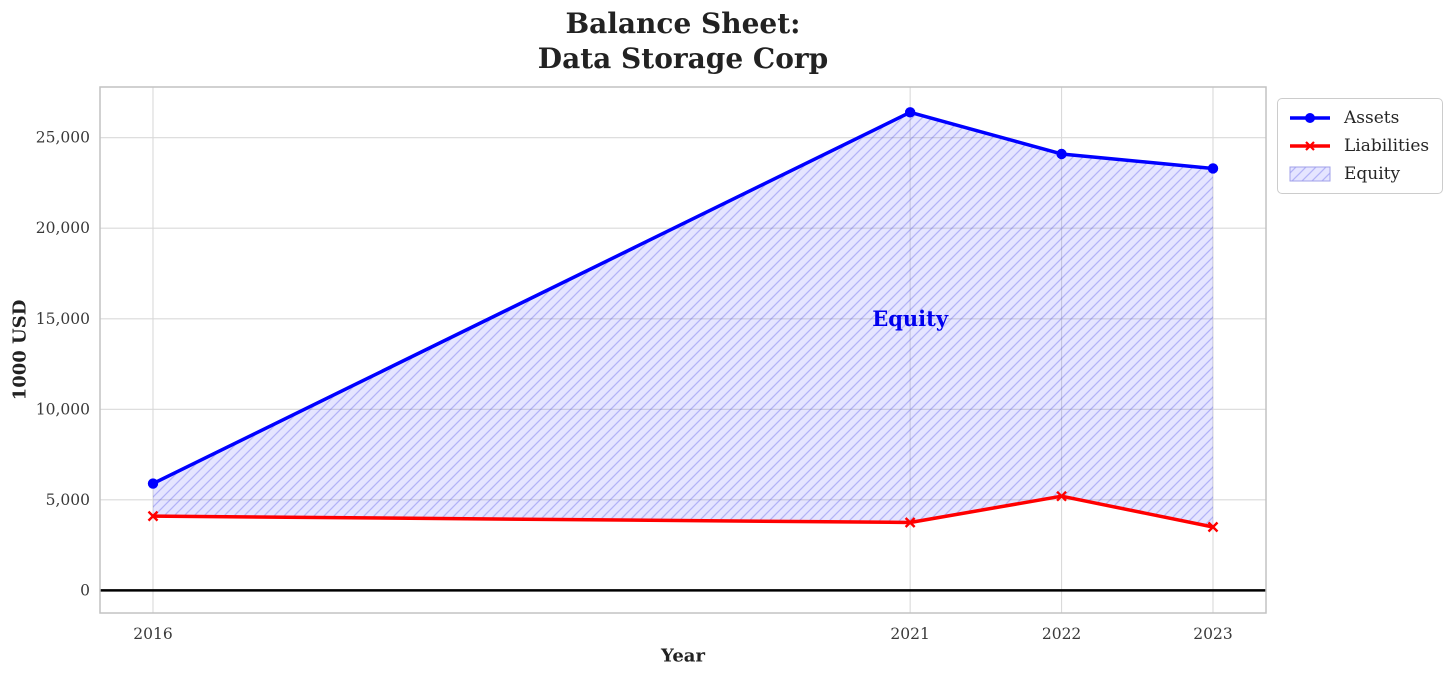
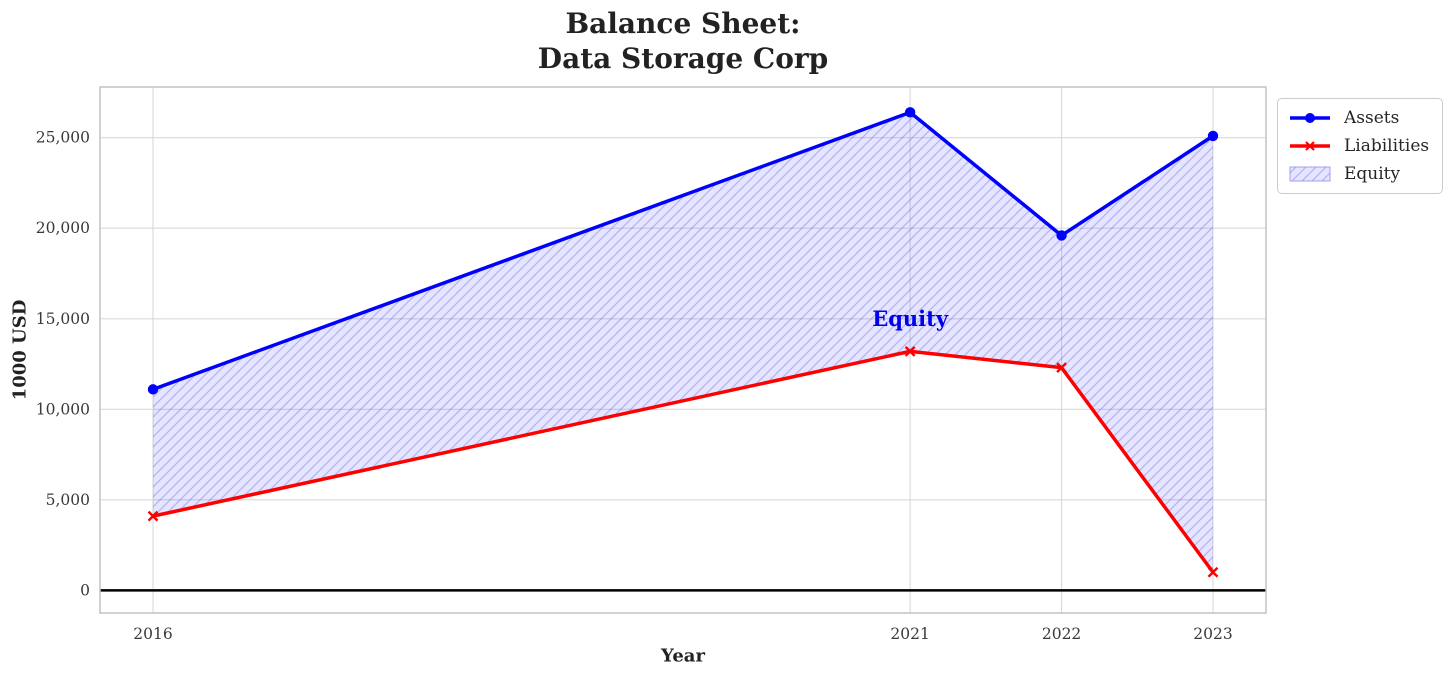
Assets/2016: 5900 -> 11100
Liabilities/2021: 3800 -> 13200
Assets/2022: 24100 -> 19600
Liabilities/2022: 5200 -> 12300
Assets/2023: 23300 -> 25100
Liabilities/2023: 3500 -> 1000
